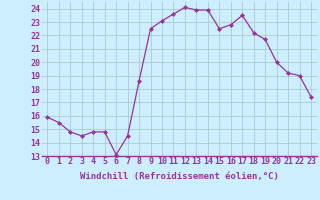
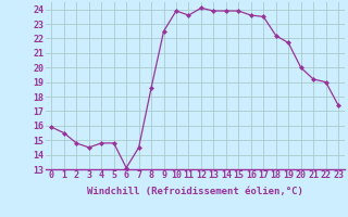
10: 23.1 -> 23.9
15: 22.5 -> 23.9
16: 22.8 -> 23.6
